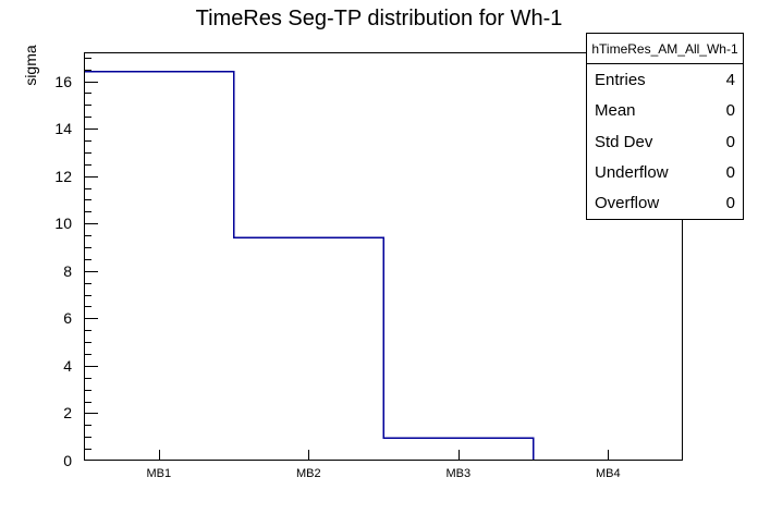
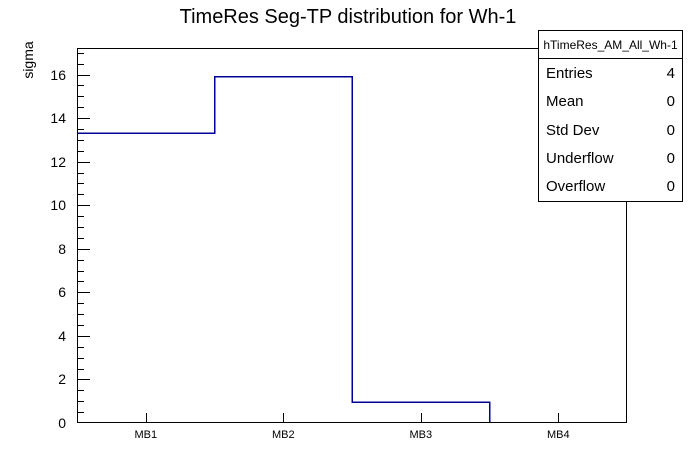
MB1: 16.4 -> 13.3
MB2: 9.4 -> 15.9
